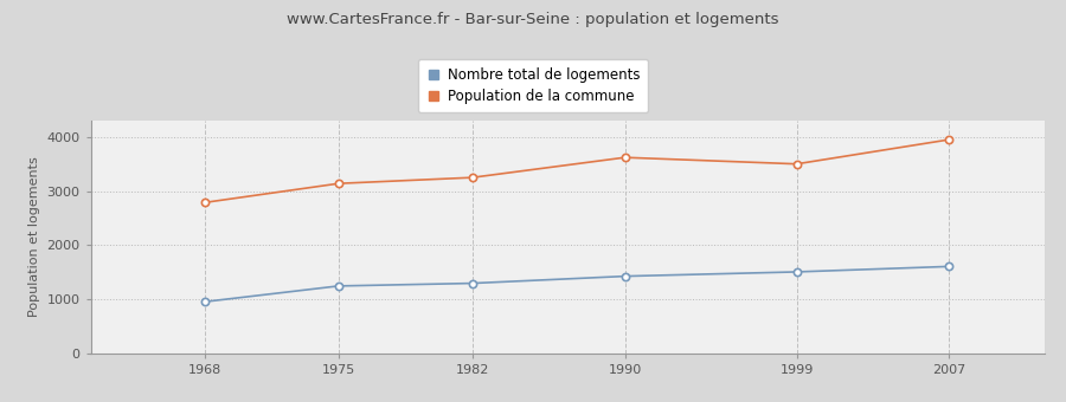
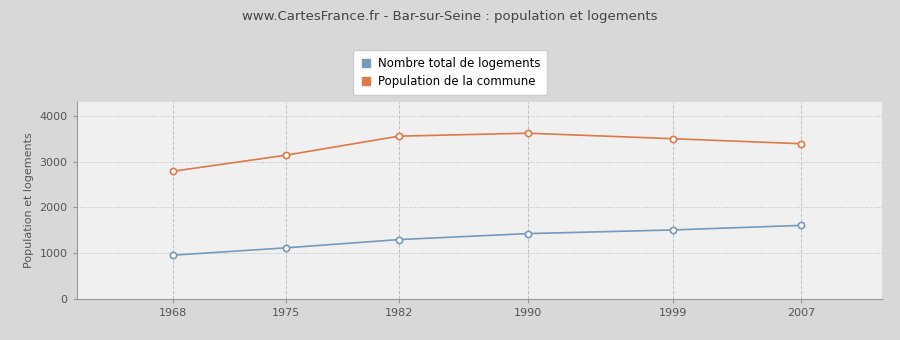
Nombre total de logements/1975: 1250 -> 1120
Population de la commune/1982: 3250 -> 3560
Population de la commune/2007: 3950 -> 3390
